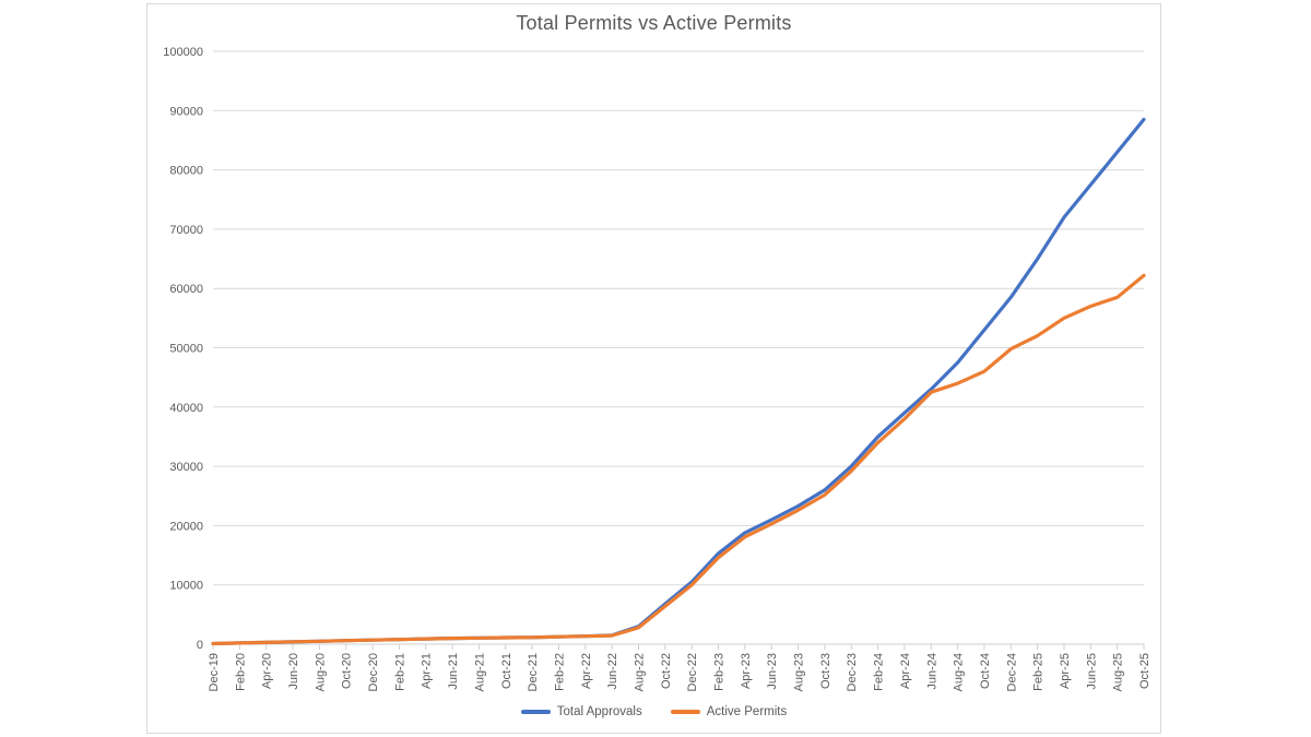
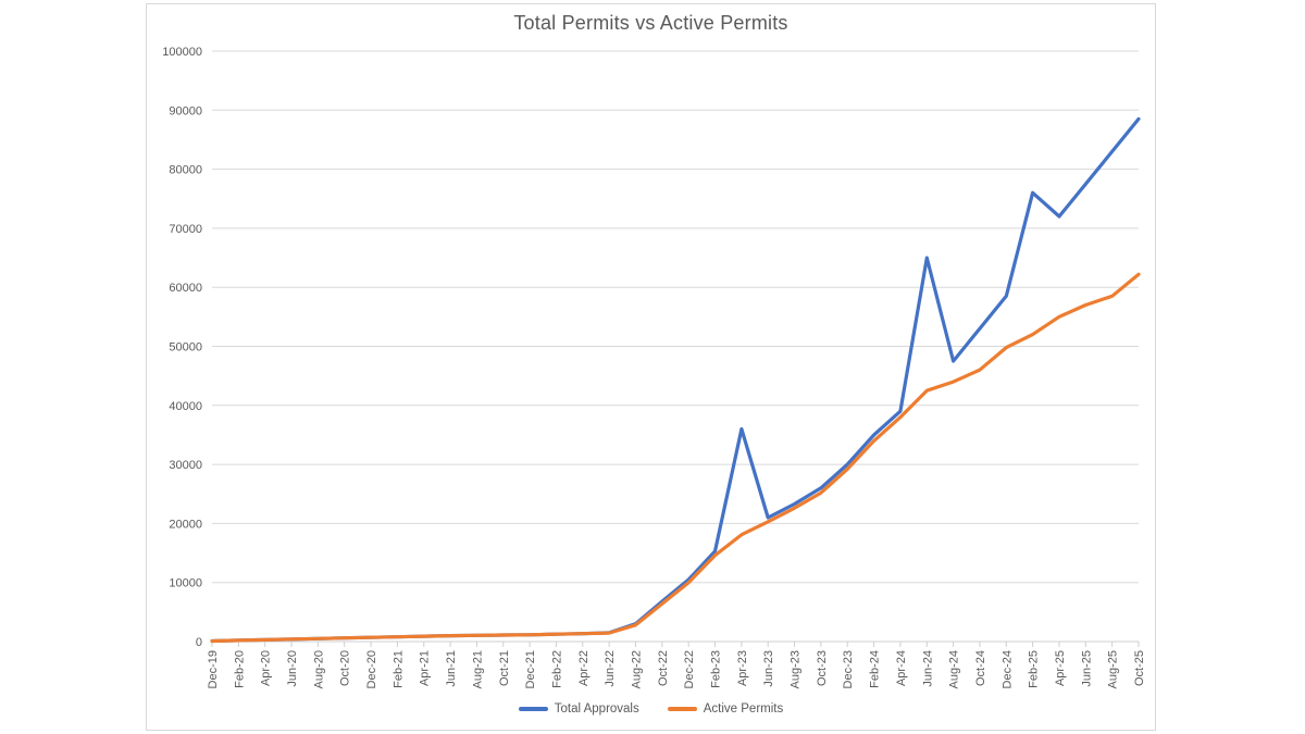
Total Approvals/Apr-23: 19000 -> 36000
Total Approvals/Jun-24: 43000 -> 65000
Total Approvals/Feb-25: 65000 -> 76000
